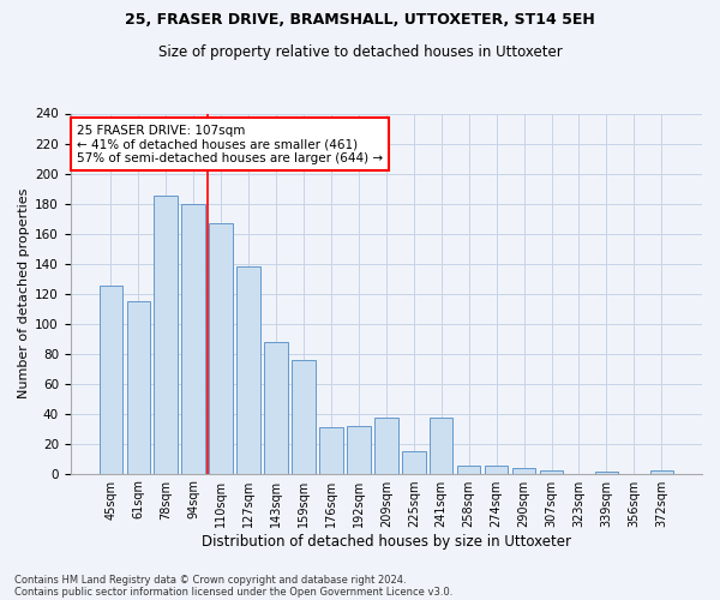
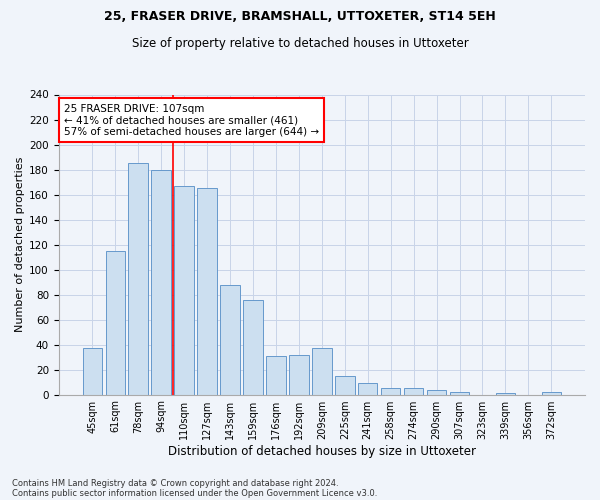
45sqm: 125 -> 37
127sqm: 138 -> 165
241sqm: 37 -> 9
